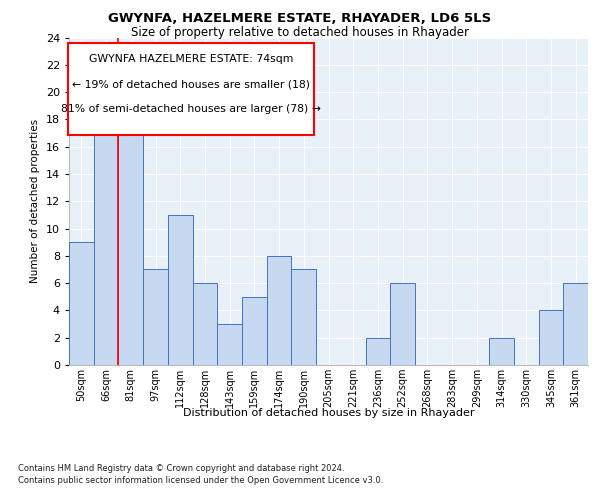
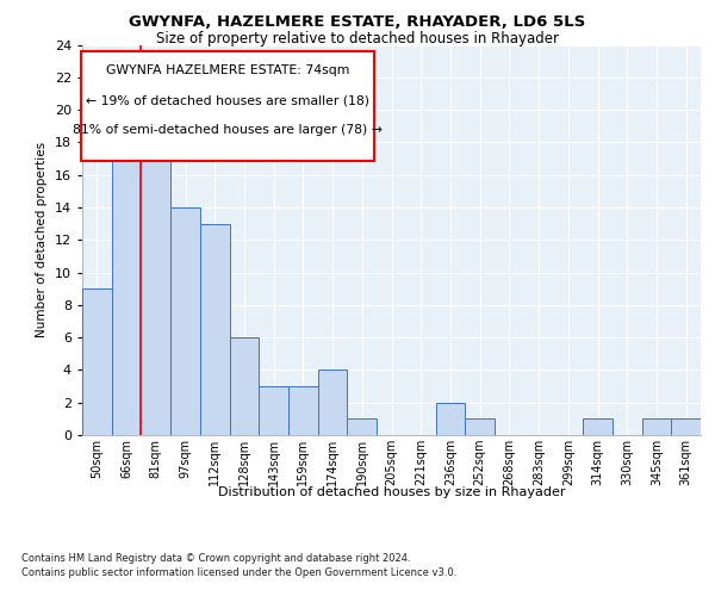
97sqm: 7 -> 14
112sqm: 11 -> 13
159sqm: 5 -> 3
174sqm: 8 -> 4
190sqm: 7 -> 1
252sqm: 6 -> 1
314sqm: 2 -> 1
345sqm: 4 -> 1
361sqm: 6 -> 1
